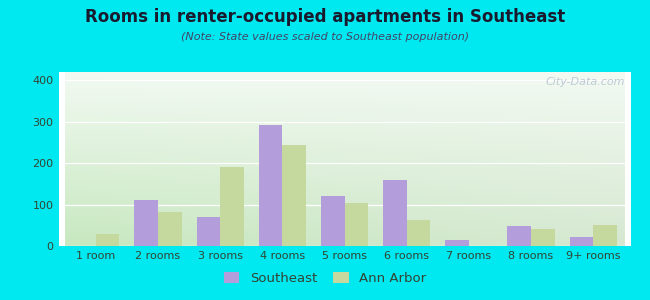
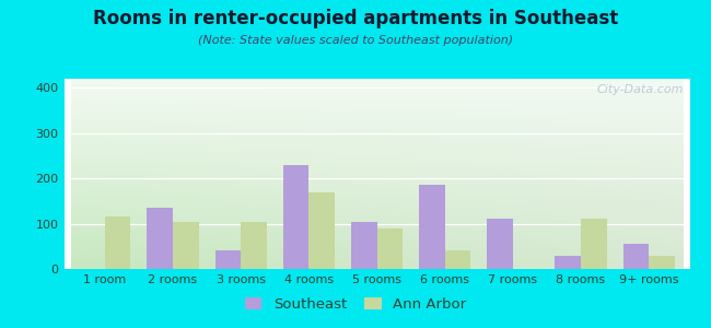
Ann Arbor/1 room: 28 -> 115
Southeast/2 rooms: 110 -> 135
Ann Arbor/2 rooms: 82 -> 105
Southeast/3 rooms: 70 -> 40
Ann Arbor/3 rooms: 190 -> 105
Southeast/4 rooms: 293 -> 230
Ann Arbor/4 rooms: 243 -> 170
Southeast/5 rooms: 120 -> 105
Ann Arbor/5 rooms: 105 -> 90
Southeast/6 rooms: 160 -> 185
Ann Arbor/6 rooms: 62 -> 40
Southeast/7 rooms: 15 -> 110
Southeast/8 rooms: 48 -> 30
Ann Arbor/8 rooms: 42 -> 110
Southeast/9+ rooms: 22 -> 55
Ann Arbor/9+ rooms: 50 -> 30
